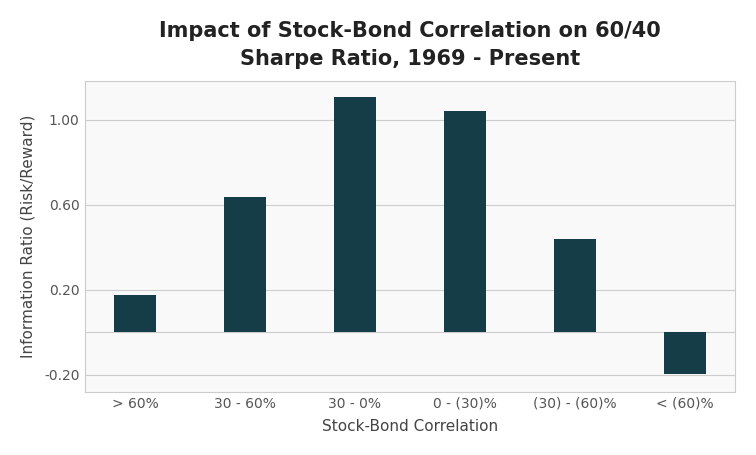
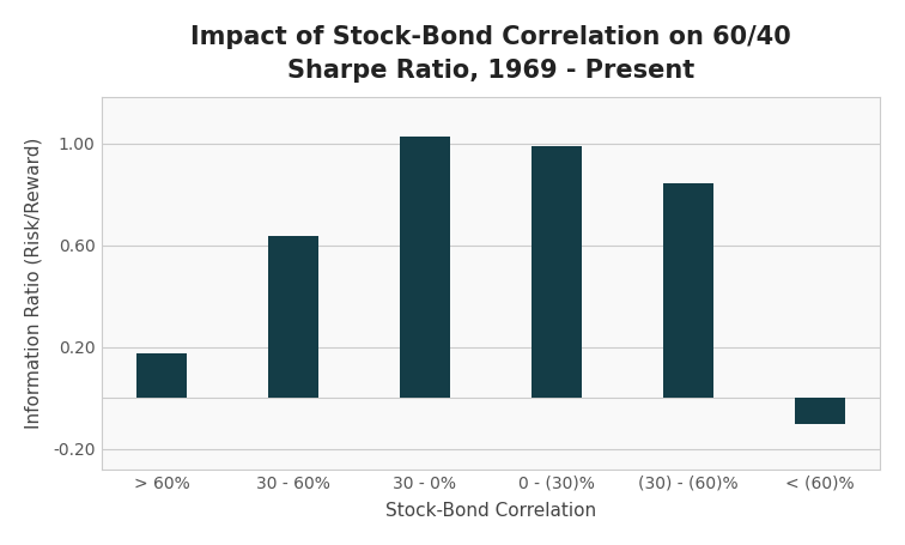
30 - 0%: 1.105 -> 1.025
0 - (30)%: 1.040 -> 0.990
(30) - (60)%: 0.440 -> 0.845
< (60)%: -0.195 -> -0.100
